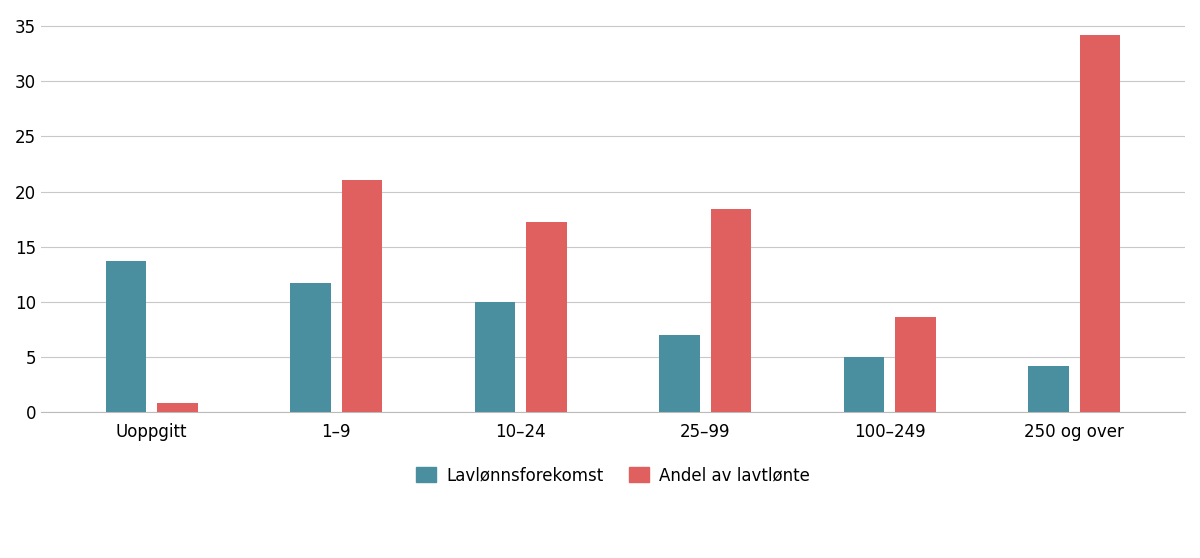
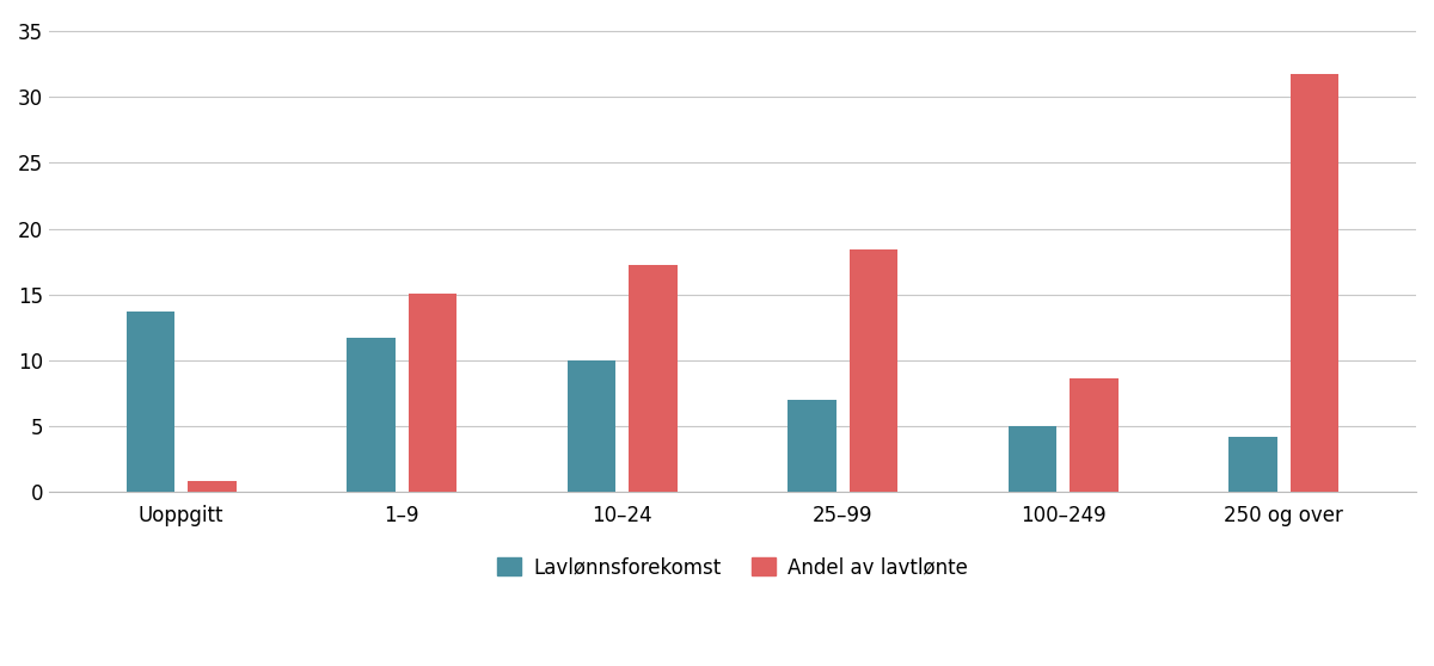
Andel av lavtlønte/1–9: 21.0 -> 15.1
Andel av lavtlønte/250 og over: 34.2 -> 31.7
